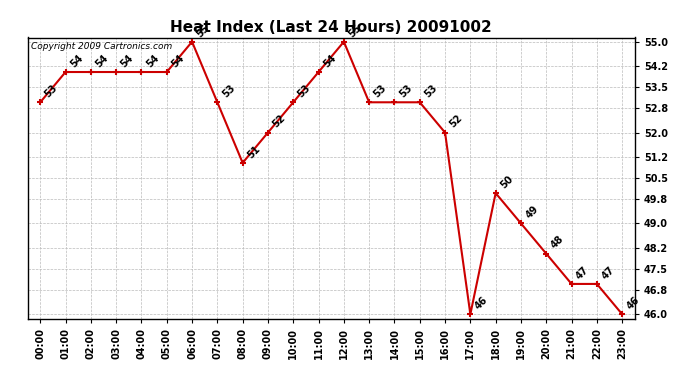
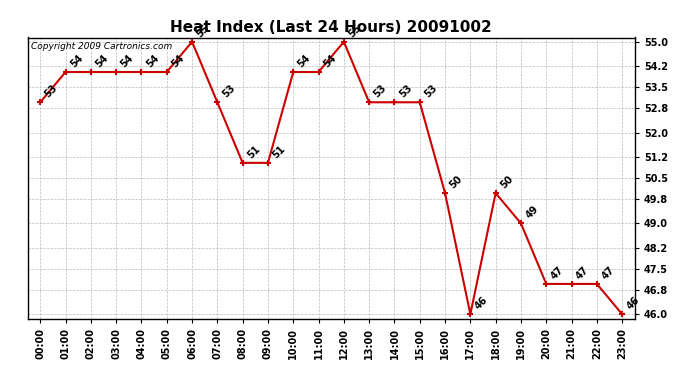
09:00: 52 -> 51
10:00: 53 -> 54
16:00: 52 -> 50
20:00: 48 -> 47
